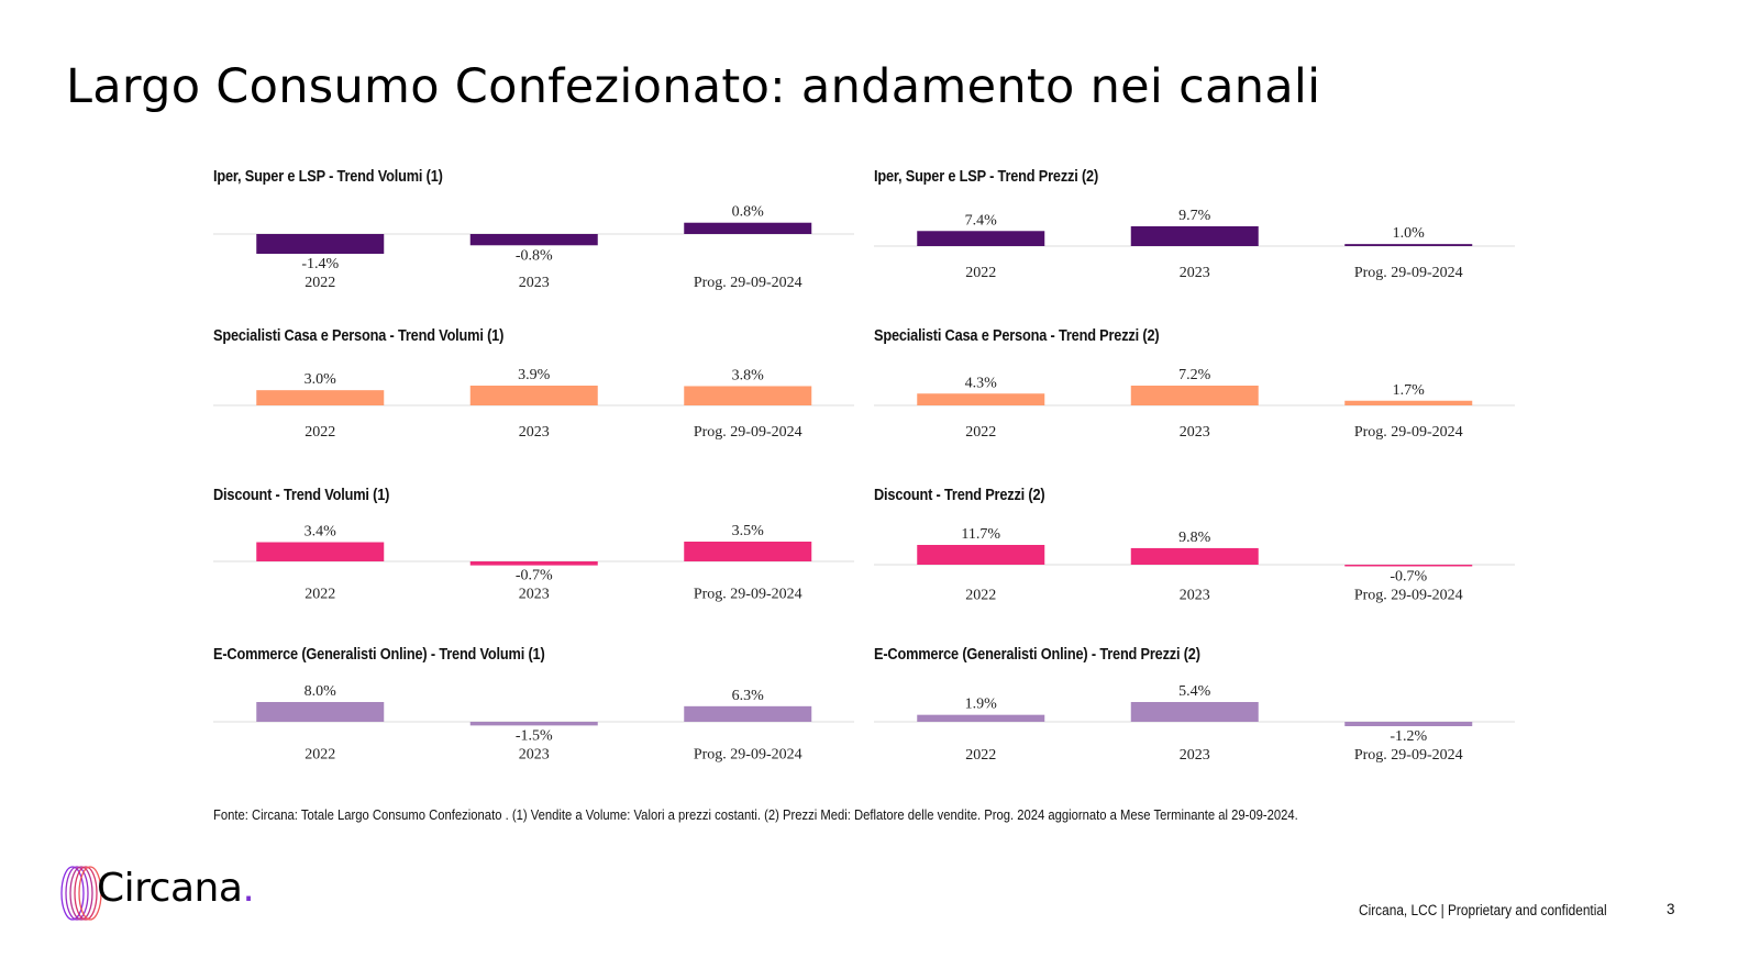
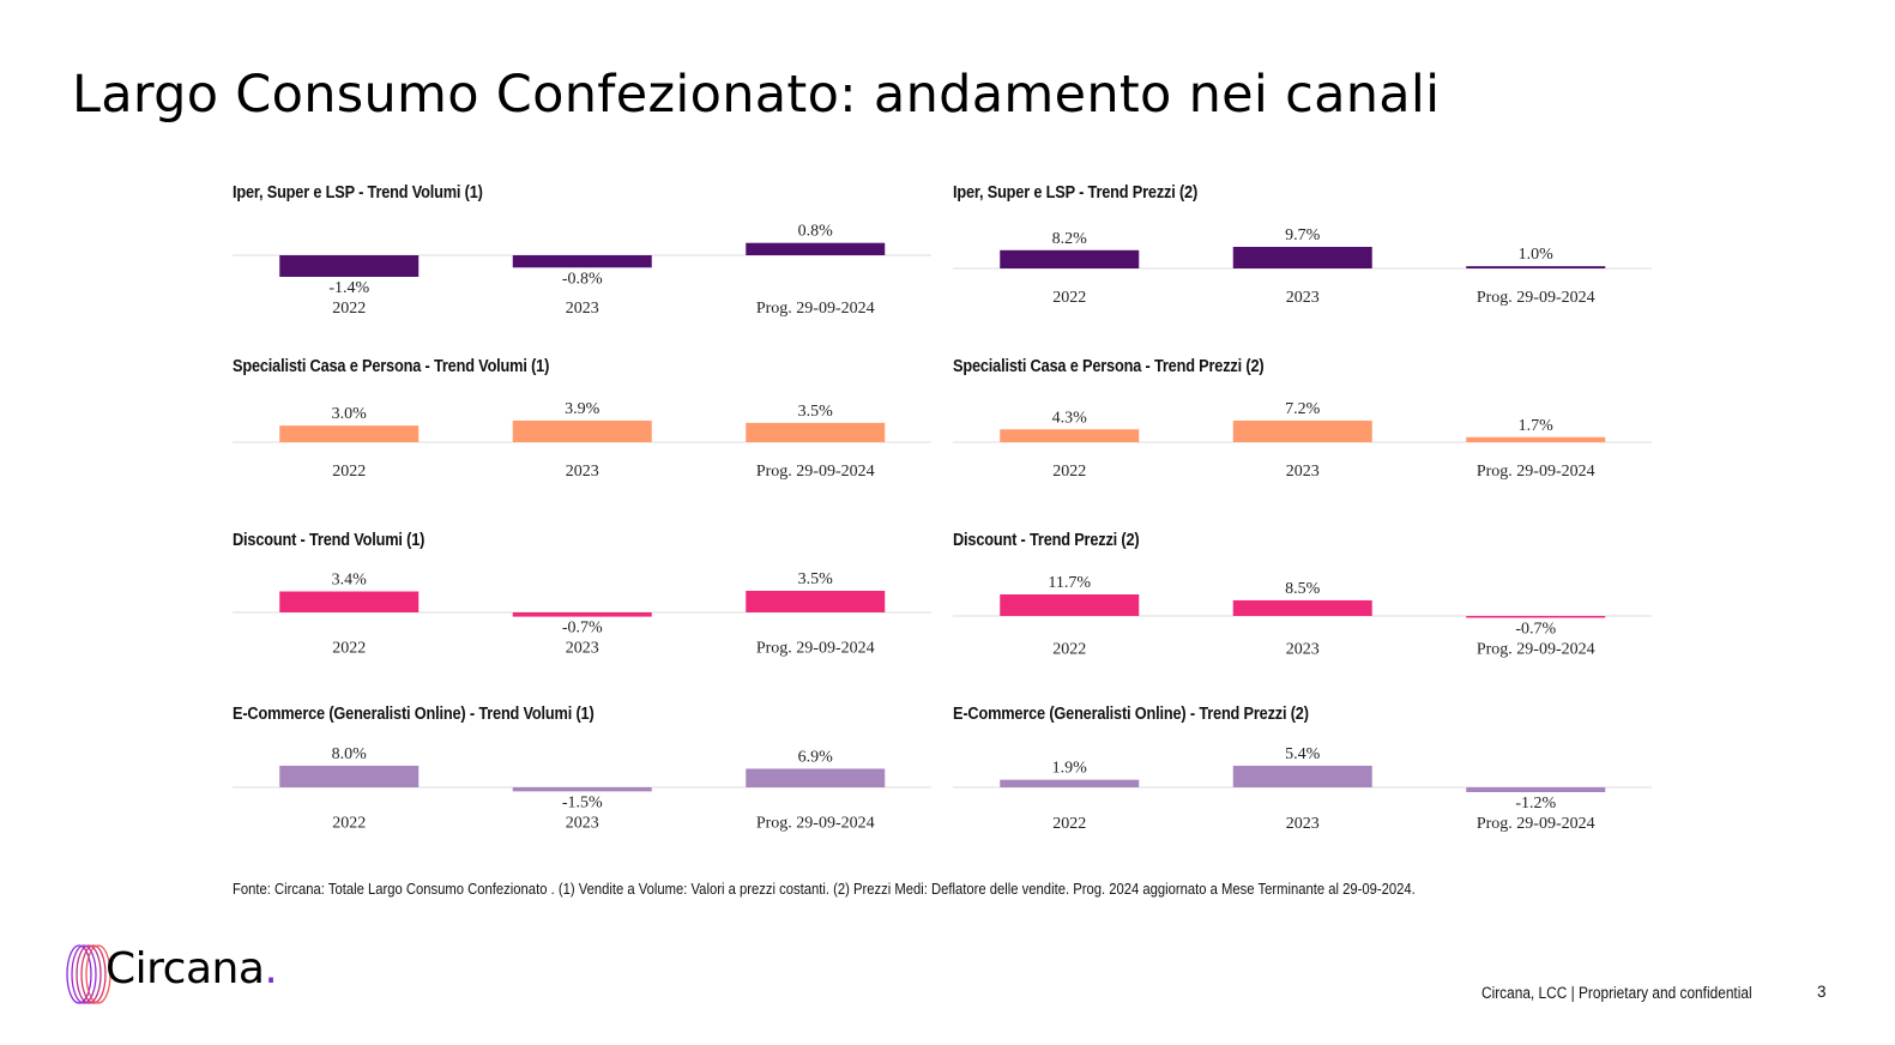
Iper, Super e LSP - Trend Prezzi (2)/2022: 7.4% -> 8.2%
Specialisti Casa e Persona - Trend Volumi (1)/Prog. 29-09-2024: 3.8% -> 3.5%
Discount - Trend Prezzi (2)/2023: 9.8% -> 8.5%
E-Commerce (Generalisti Online) - Trend Volumi (1)/Prog. 29-09-2024: 6.3% -> 6.9%
